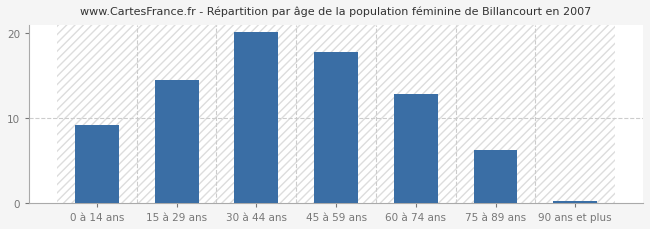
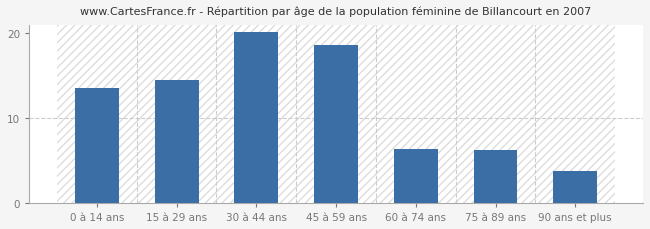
0 à 14 ans: 9.2 -> 13.6
45 à 59 ans: 17.8 -> 18.6
60 à 74 ans: 12.8 -> 6.4
90 ans et plus: 0.2 -> 3.8
